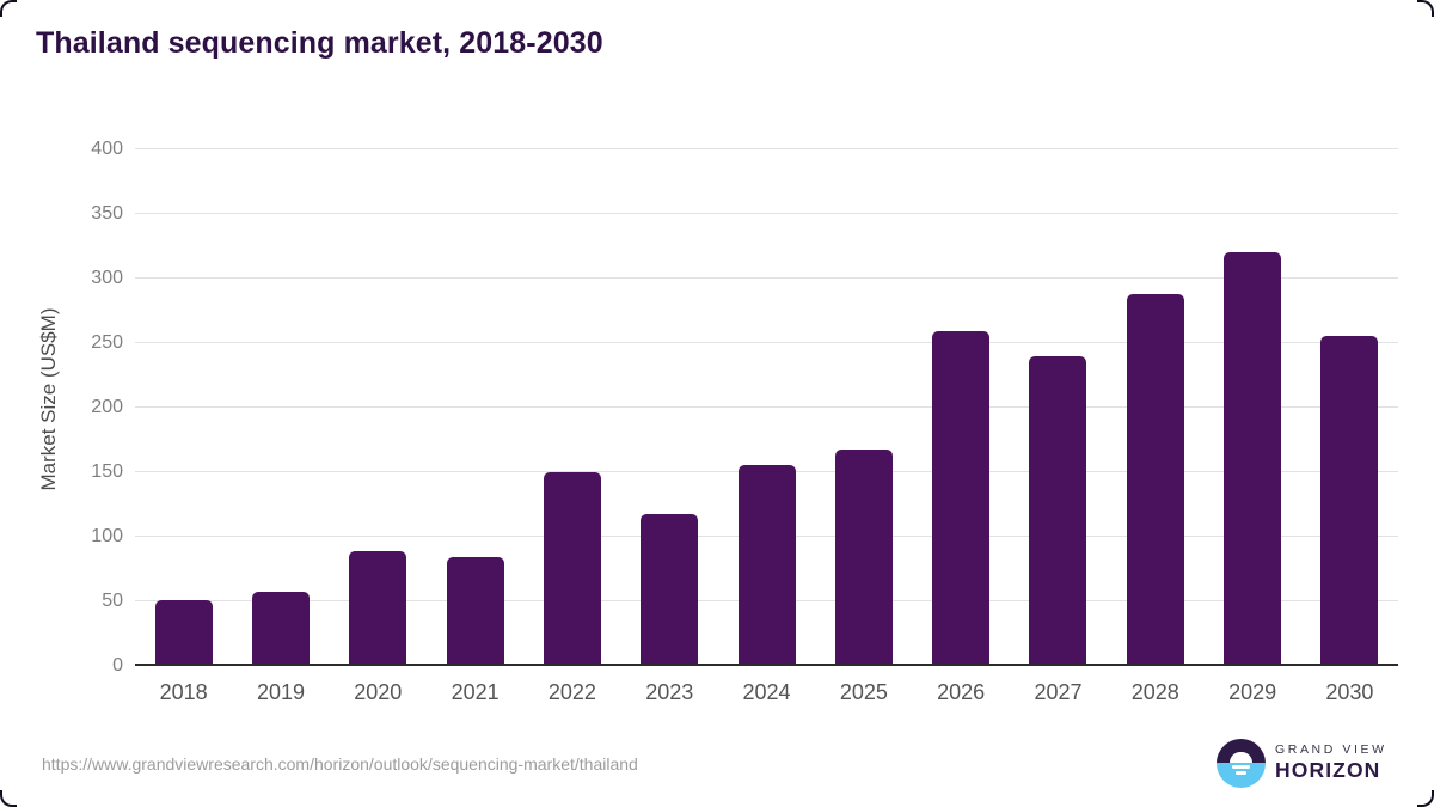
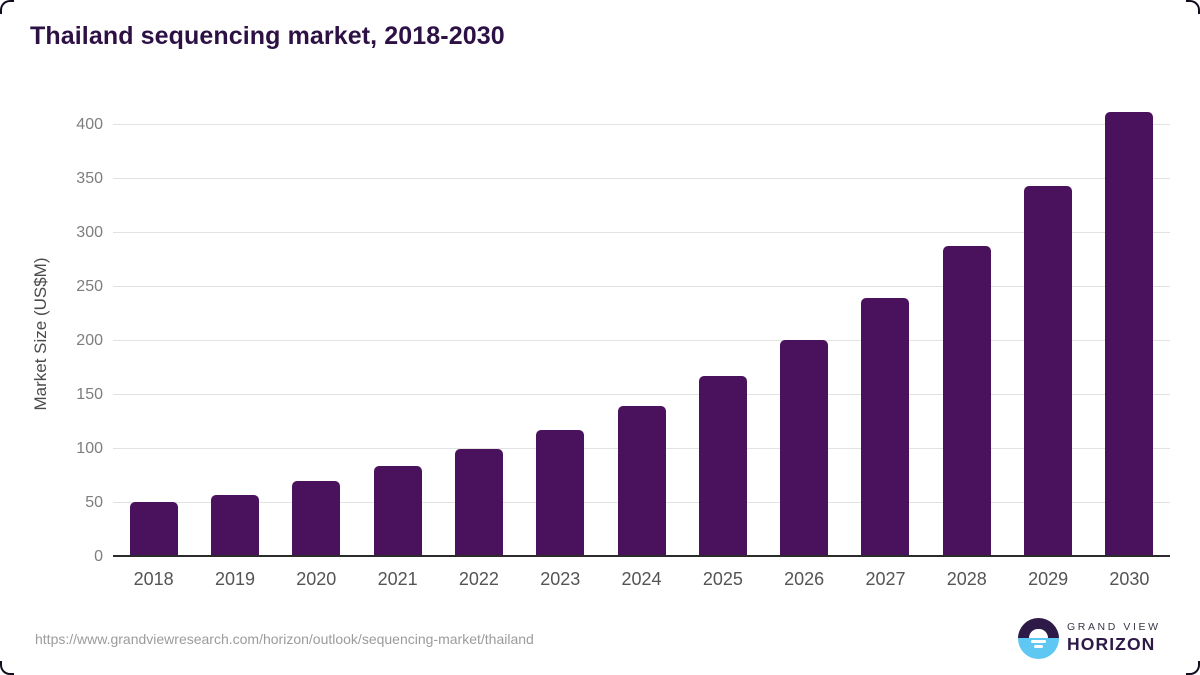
2020: 89 -> 70
2022: 150 -> 100
2024: 156 -> 140
2026: 259 -> 201
2029: 320 -> 344
2030: 256 -> 412
